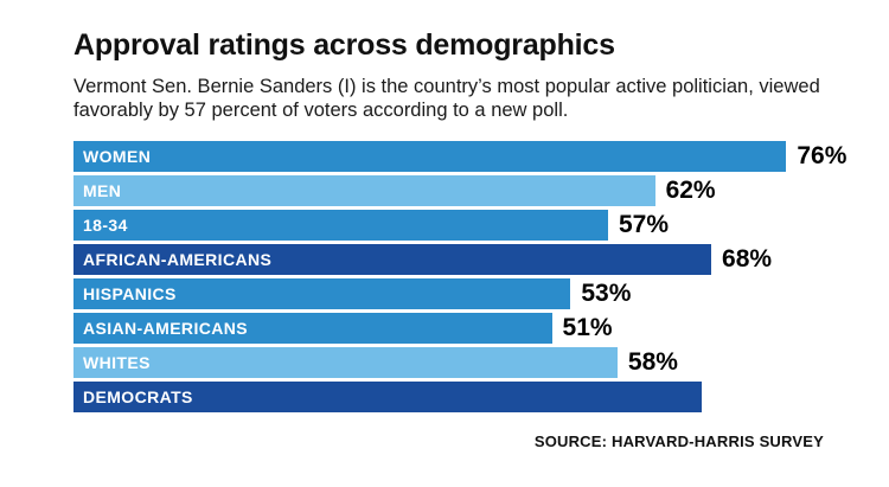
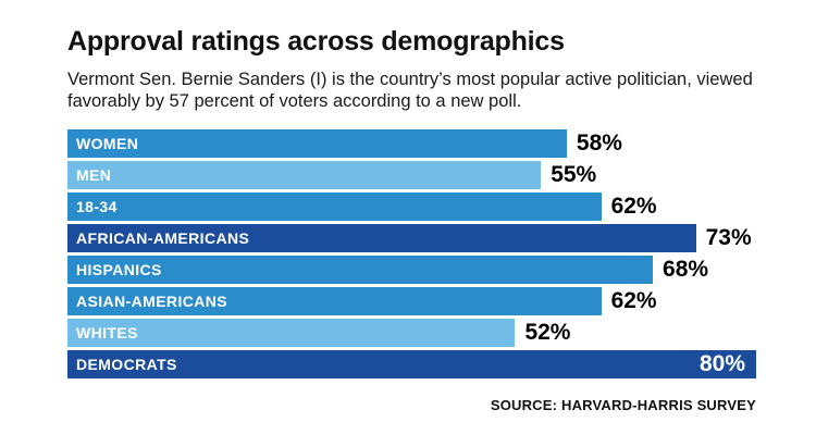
WOMEN: 76% -> 58%
MEN: 62% -> 55%
18-34: 57% -> 62%
AFRICAN-AMERICANS: 68% -> 73%
HISPANICS: 53% -> 68%
ASIAN-AMERICANS: 51% -> 62%
WHITES: 58% -> 52%
DEMOCRATS: 67% -> 80%
